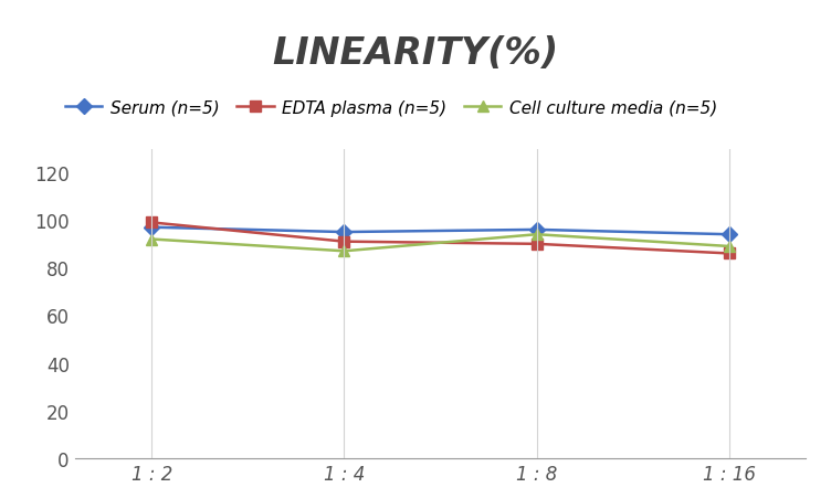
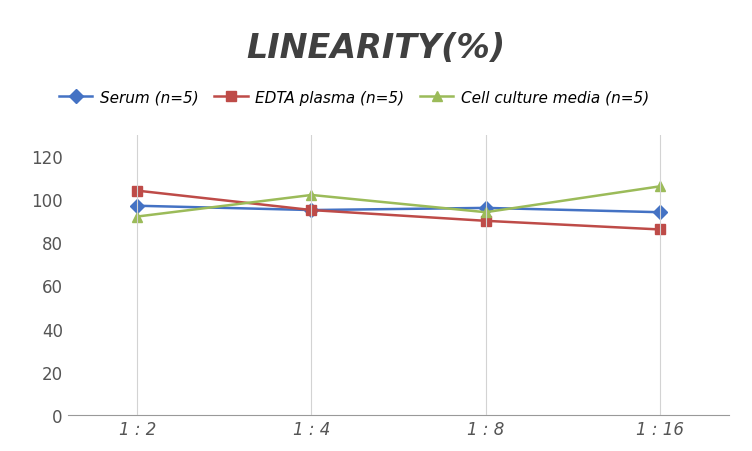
EDTA plasma (n=5)/1 : 2: 99 -> 104
EDTA plasma (n=5)/1 : 4: 91 -> 95
Cell culture media (n=5)/1 : 4: 87 -> 102
Cell culture media (n=5)/1 : 16: 89 -> 106
